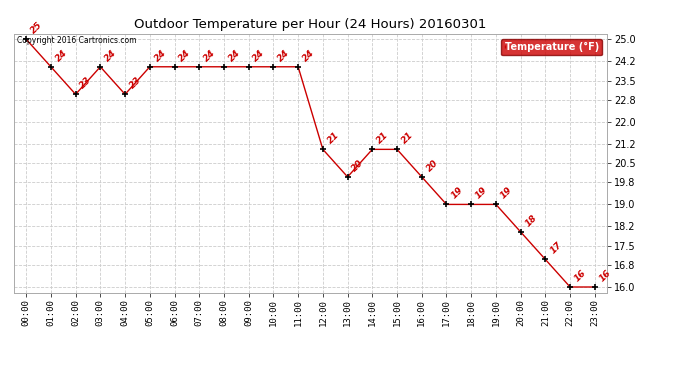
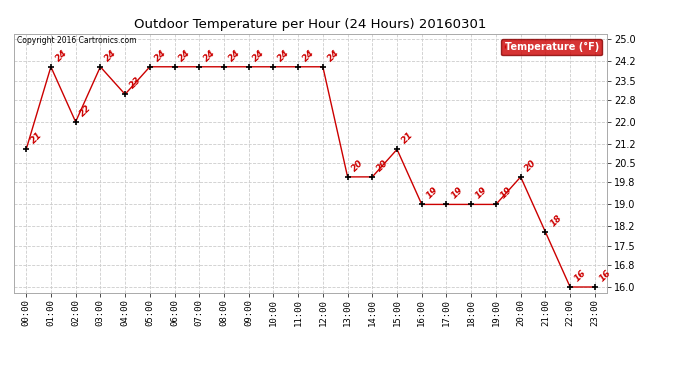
00:00: 25 -> 21
02:00: 23 -> 22
12:00: 21 -> 24
14:00: 21 -> 20
16:00: 20 -> 19
20:00: 18 -> 20
21:00: 17 -> 18
